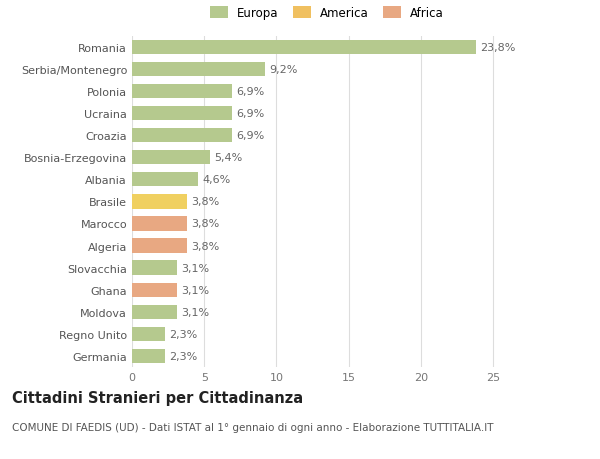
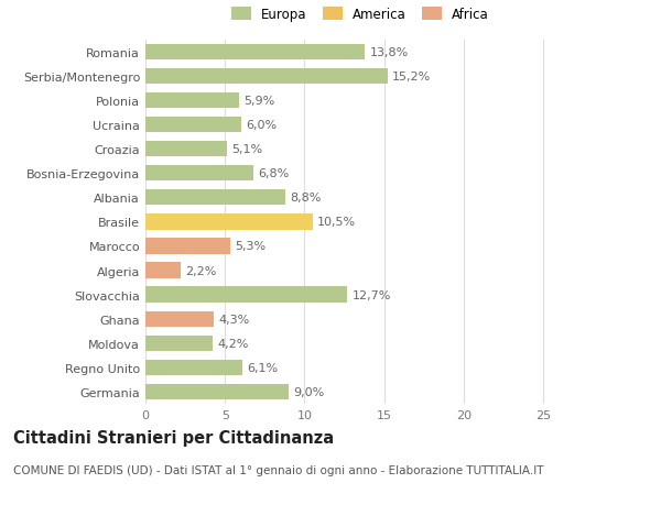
Romania: 23,8% -> 13,8%
Serbia/Montenegro: 9,2% -> 15,2%
Polonia: 6,9% -> 5,9%
Ucraina: 6,9% -> 6,0%
Croazia: 6,9% -> 5,1%
Bosnia-Erzegovina: 5,4% -> 6,8%
Albania: 4,6% -> 8,8%
Brasile: 3,8% -> 10,5%
Marocco: 3,8% -> 5,3%
Algeria: 3,8% -> 2,2%
Slovacchia: 3,1% -> 12,7%
Ghana: 3,1% -> 4,3%
Moldova: 3,1% -> 4,2%
Regno Unito: 2,3% -> 6,1%
Germania: 2,3% -> 9,0%
